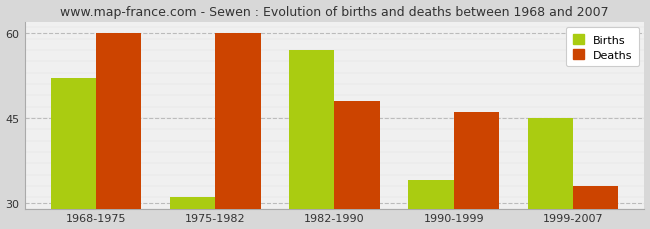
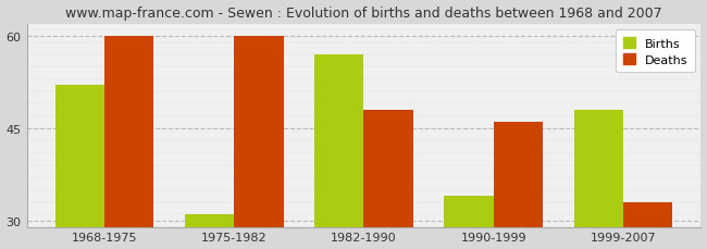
Births/1999-2007: 45 -> 48
